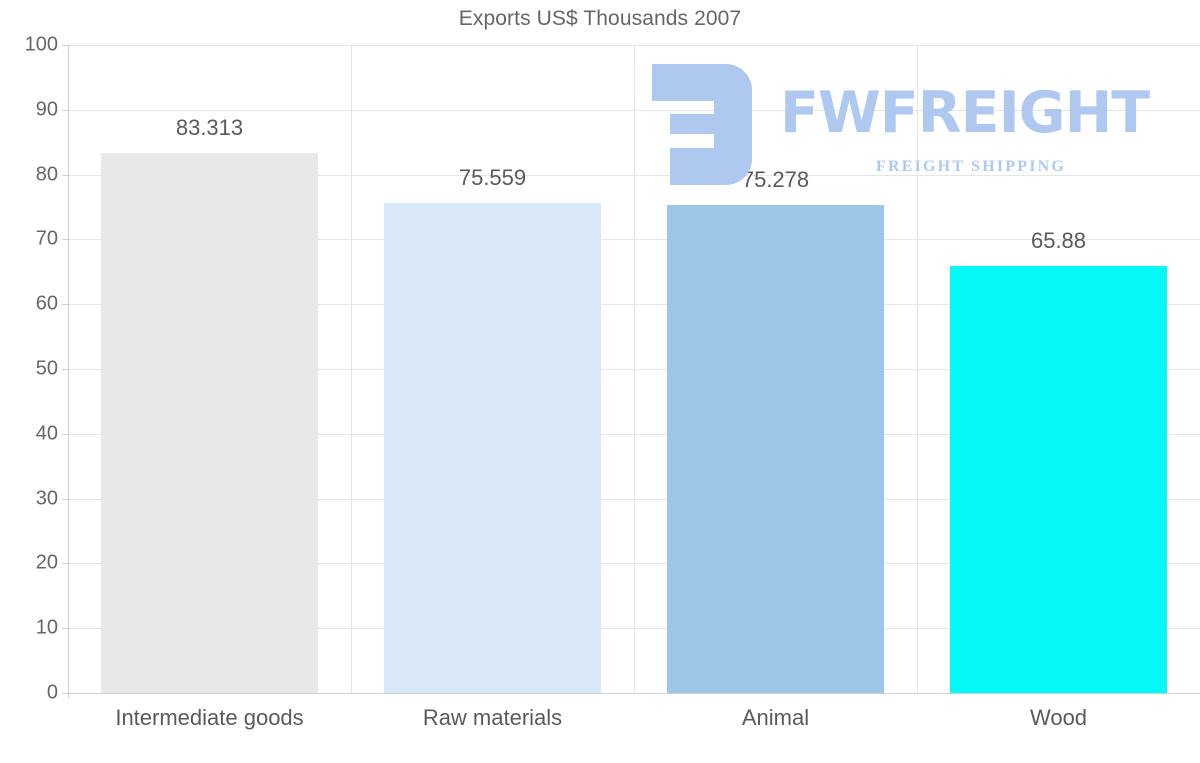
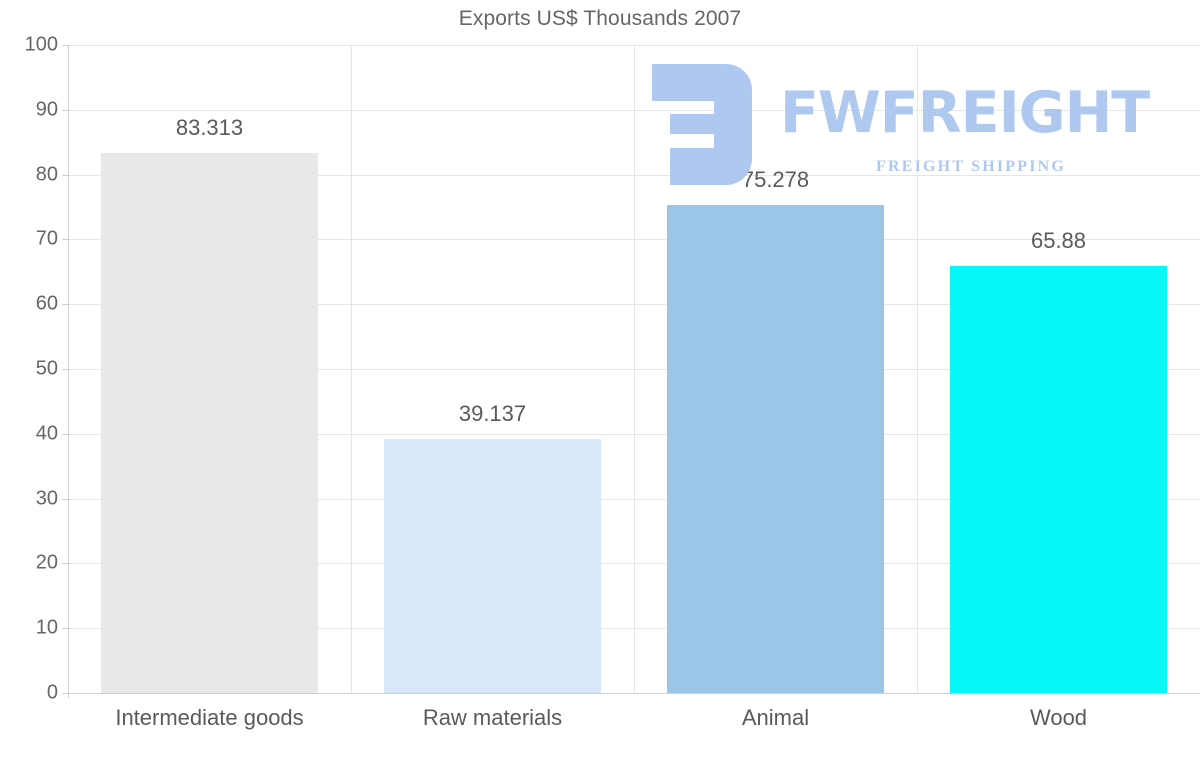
Raw materials: 75.559 -> 39.137
